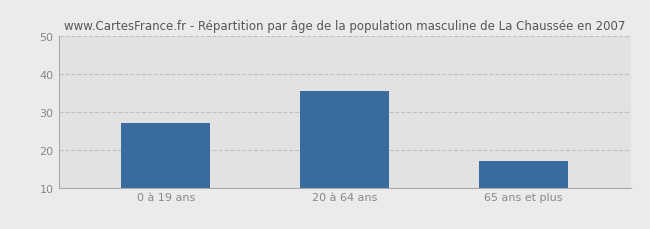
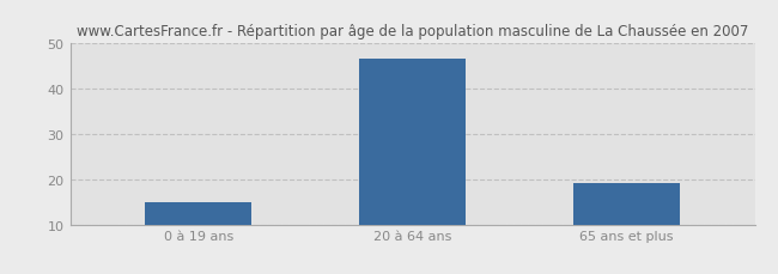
0 à 19 ans: 27.0 -> 15.0
20 à 64 ans: 35.5 -> 46.5
65 ans et plus: 17.0 -> 19.0
